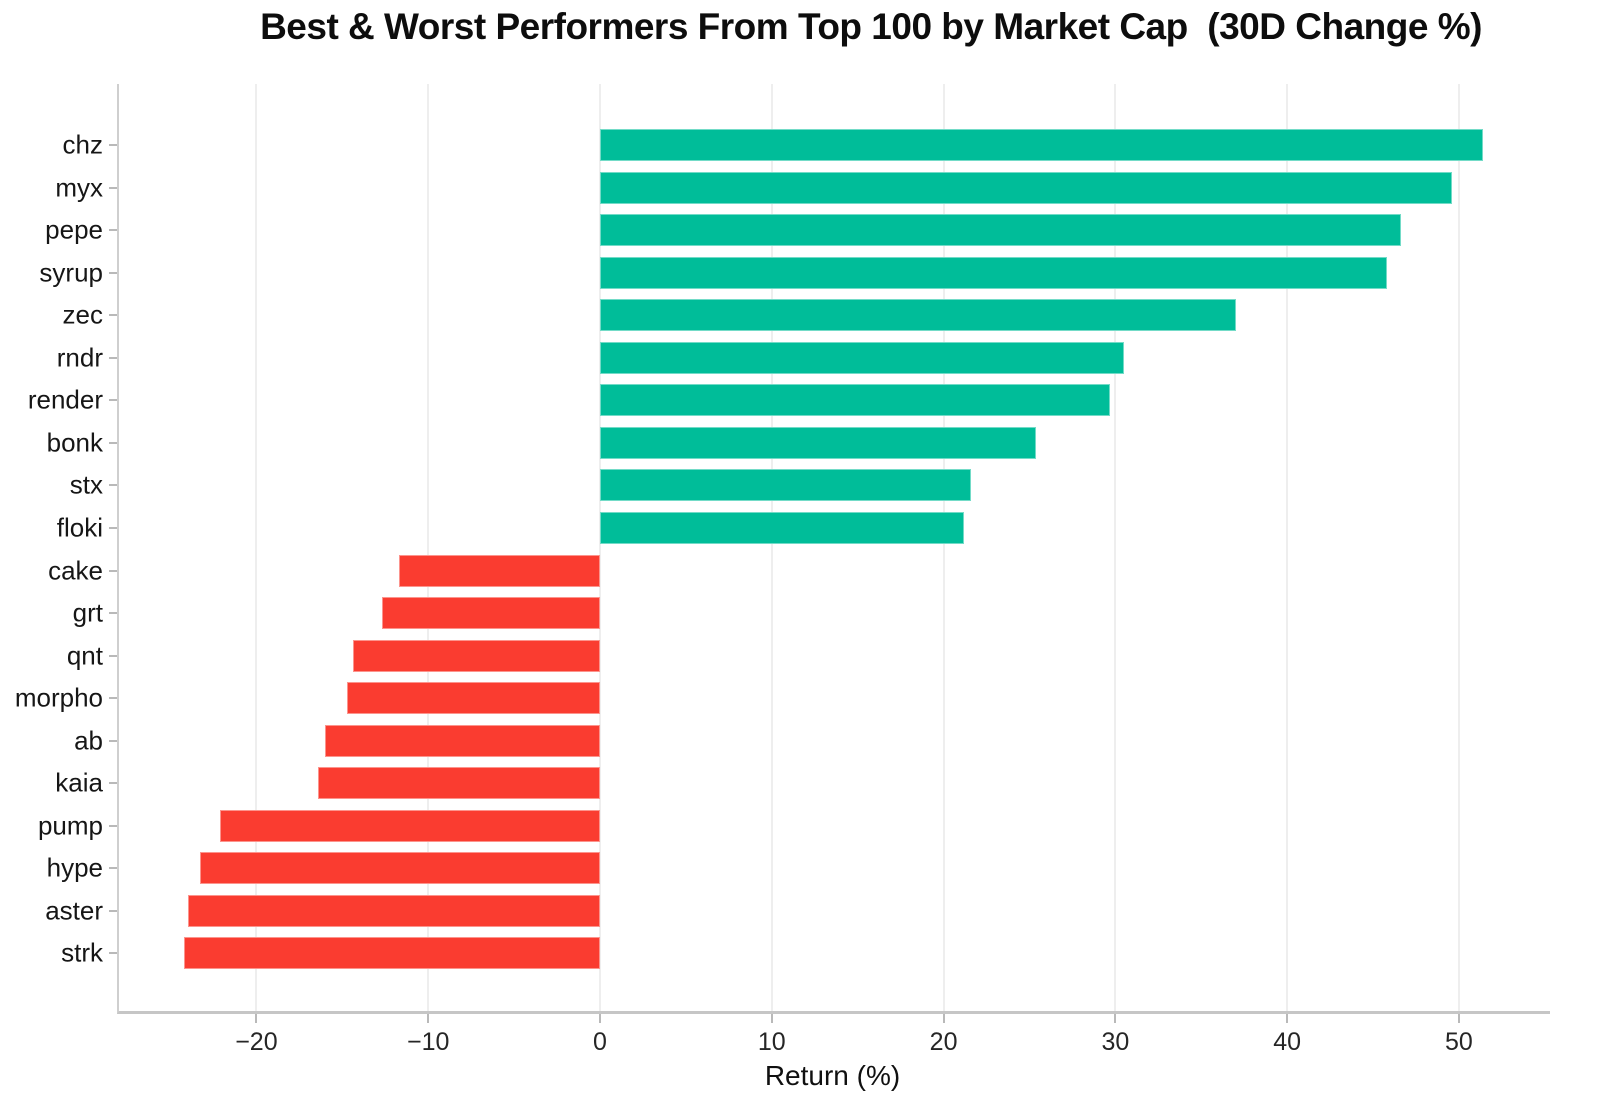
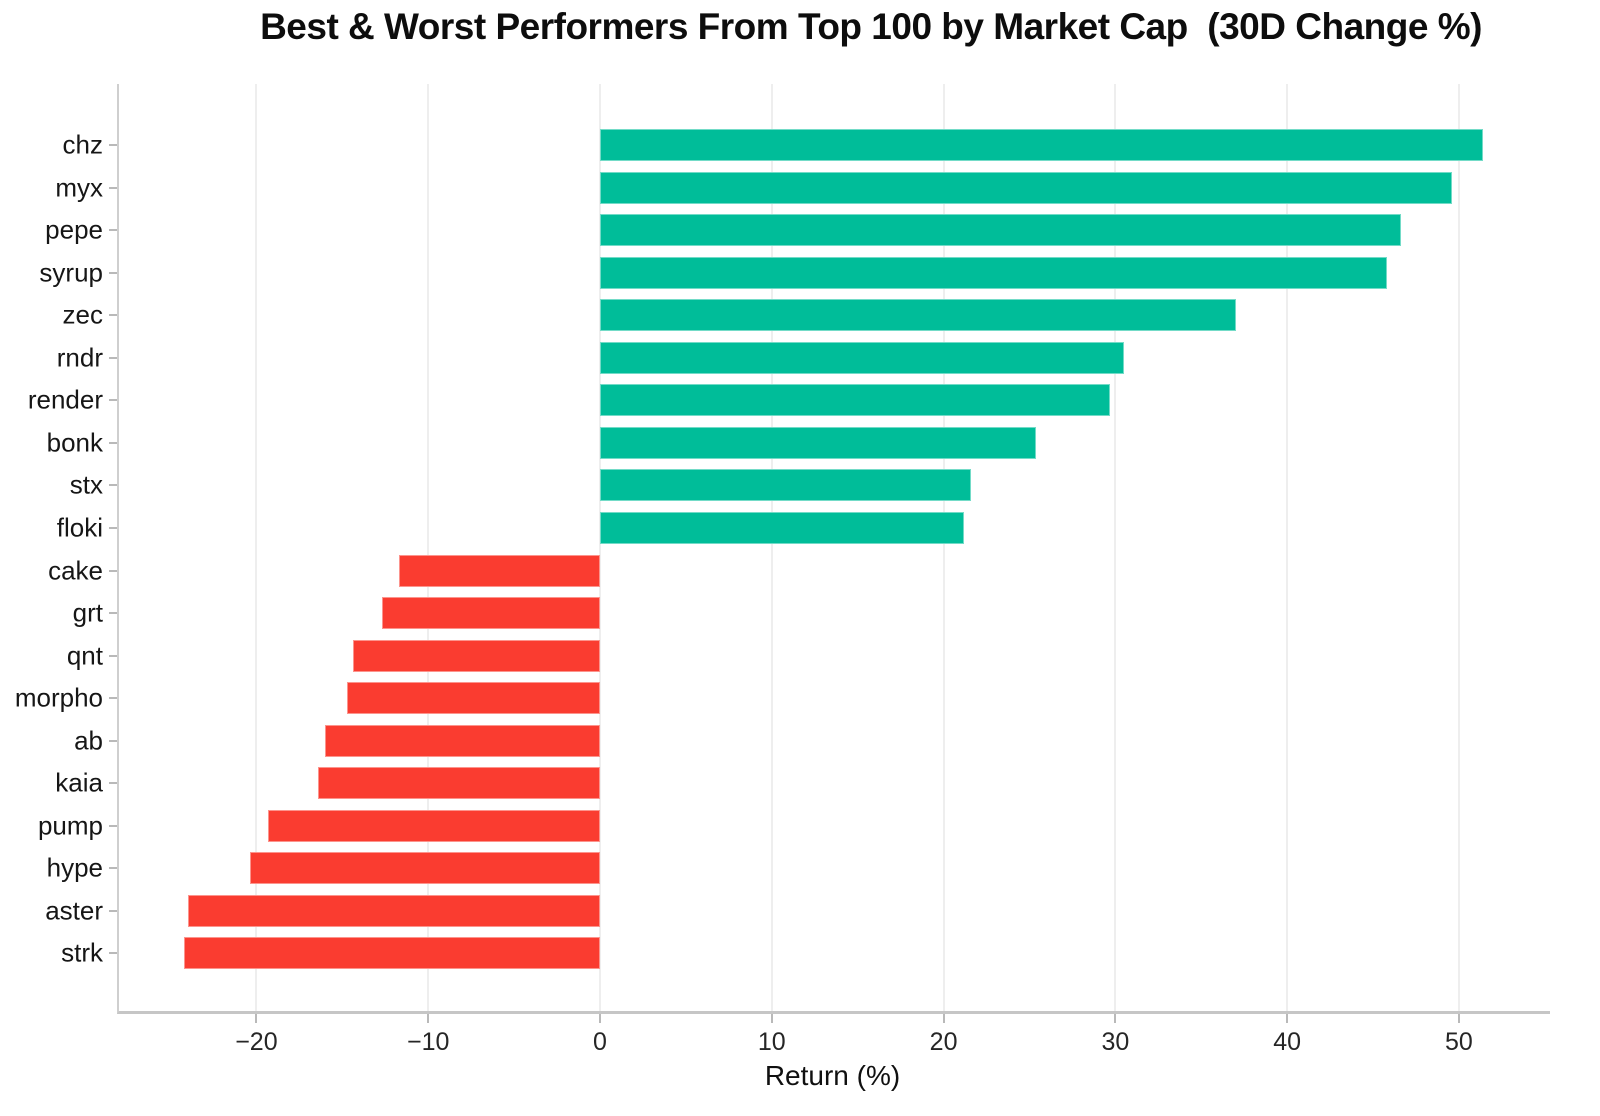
pump: -22.1 -> -19.3
hype: -23.3 -> -20.4
